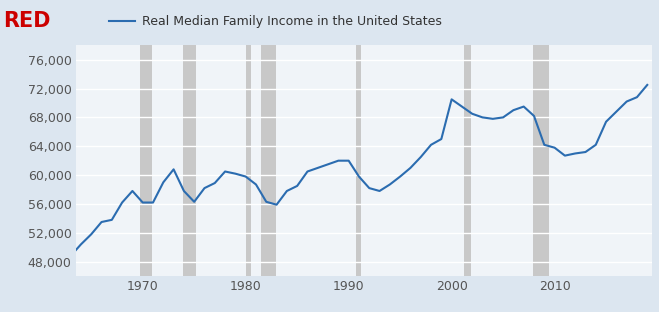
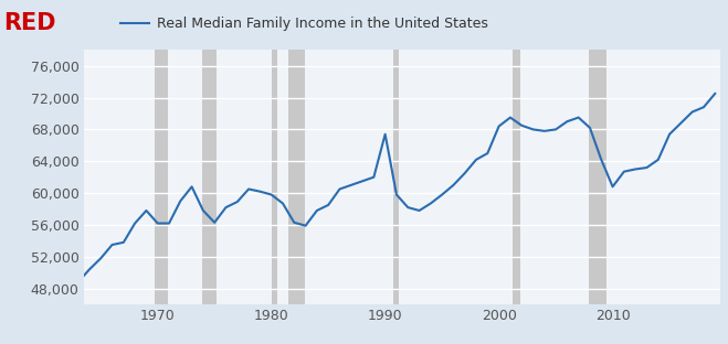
1990: 62,000 -> 67,400
2000: 70,500 -> 68,400
2010: 63,800 -> 60,800
